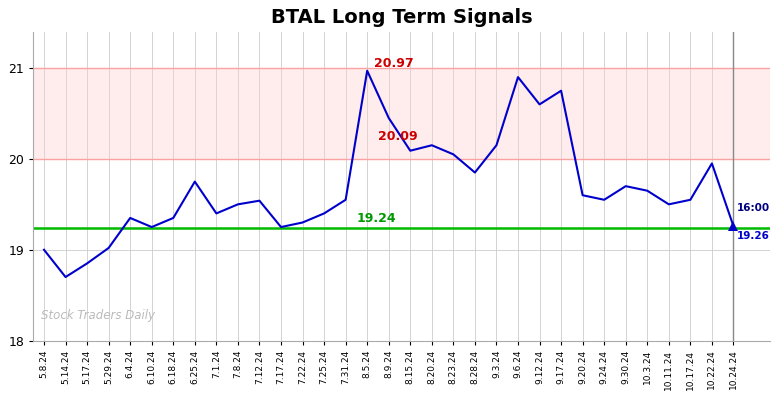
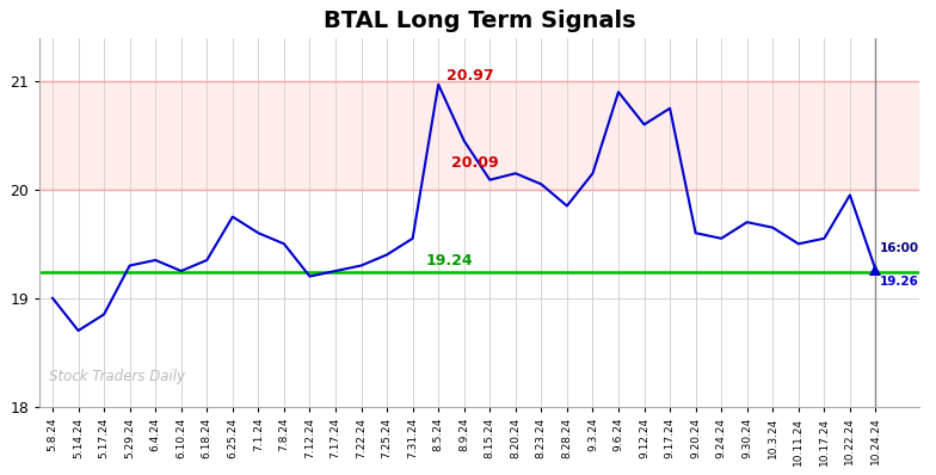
5.29.24: 19.02 -> 19.30
7.1.24: 19.40 -> 19.60
7.12.24: 19.54 -> 19.20
